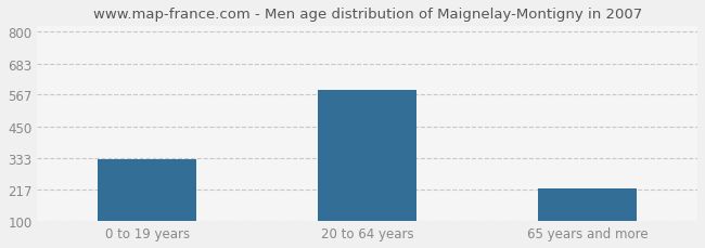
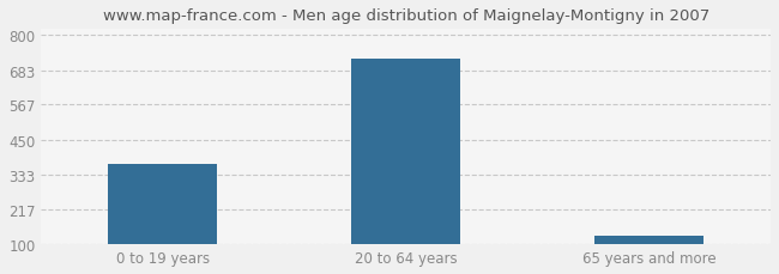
0 to 19 years: 330 -> 370
20 to 64 years: 585 -> 721
65 years and more: 220 -> 130
